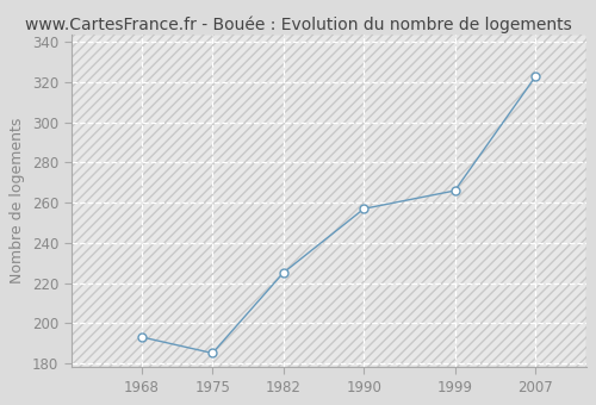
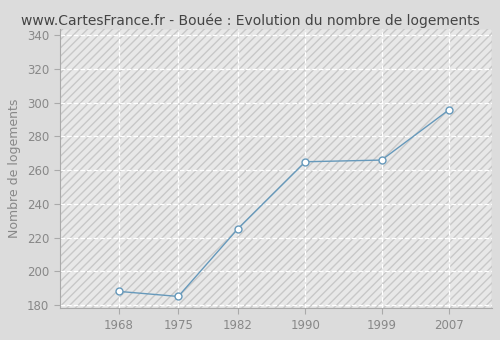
1968: 193 -> 188
1990: 257 -> 265
2007: 323 -> 296
